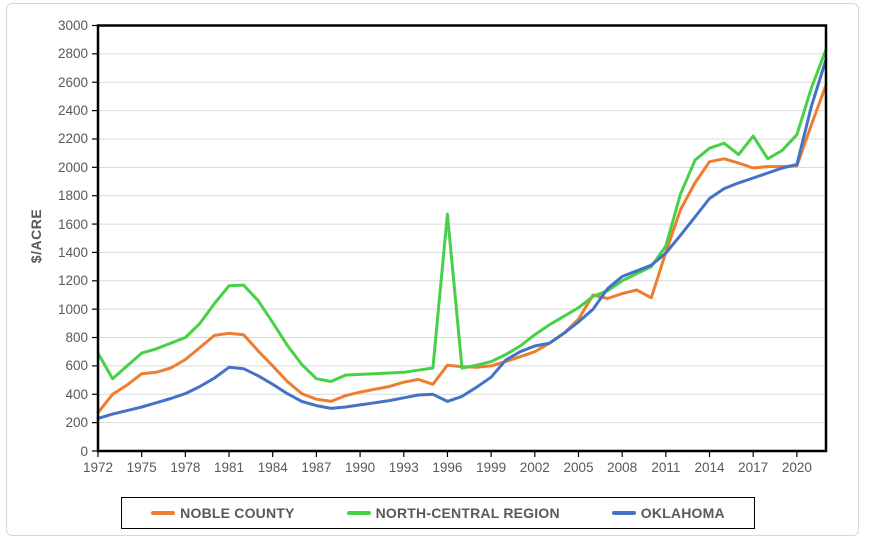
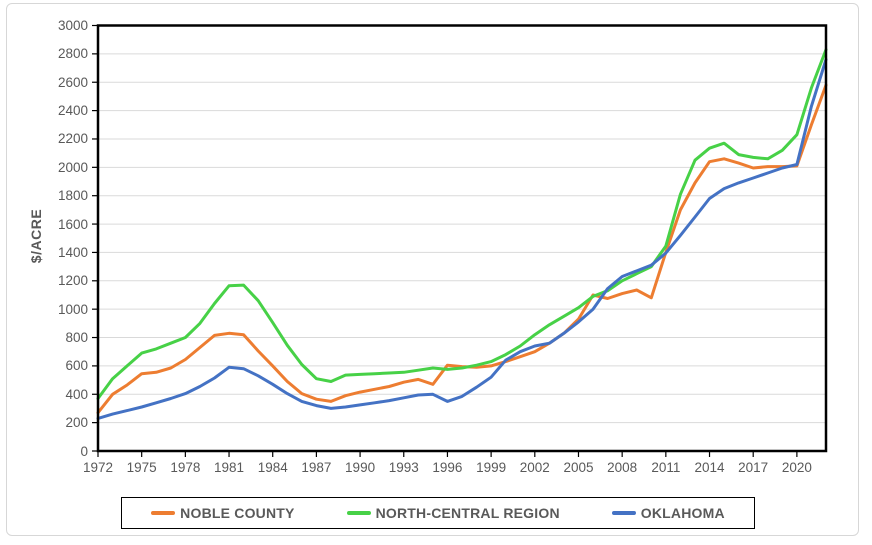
NORTH-CENTRAL REGION/1972: 690 -> 370
NORTH-CENTRAL REGION/1996: 1670 -> 580
NORTH-CENTRAL REGION/2017: 2220 -> 2070
